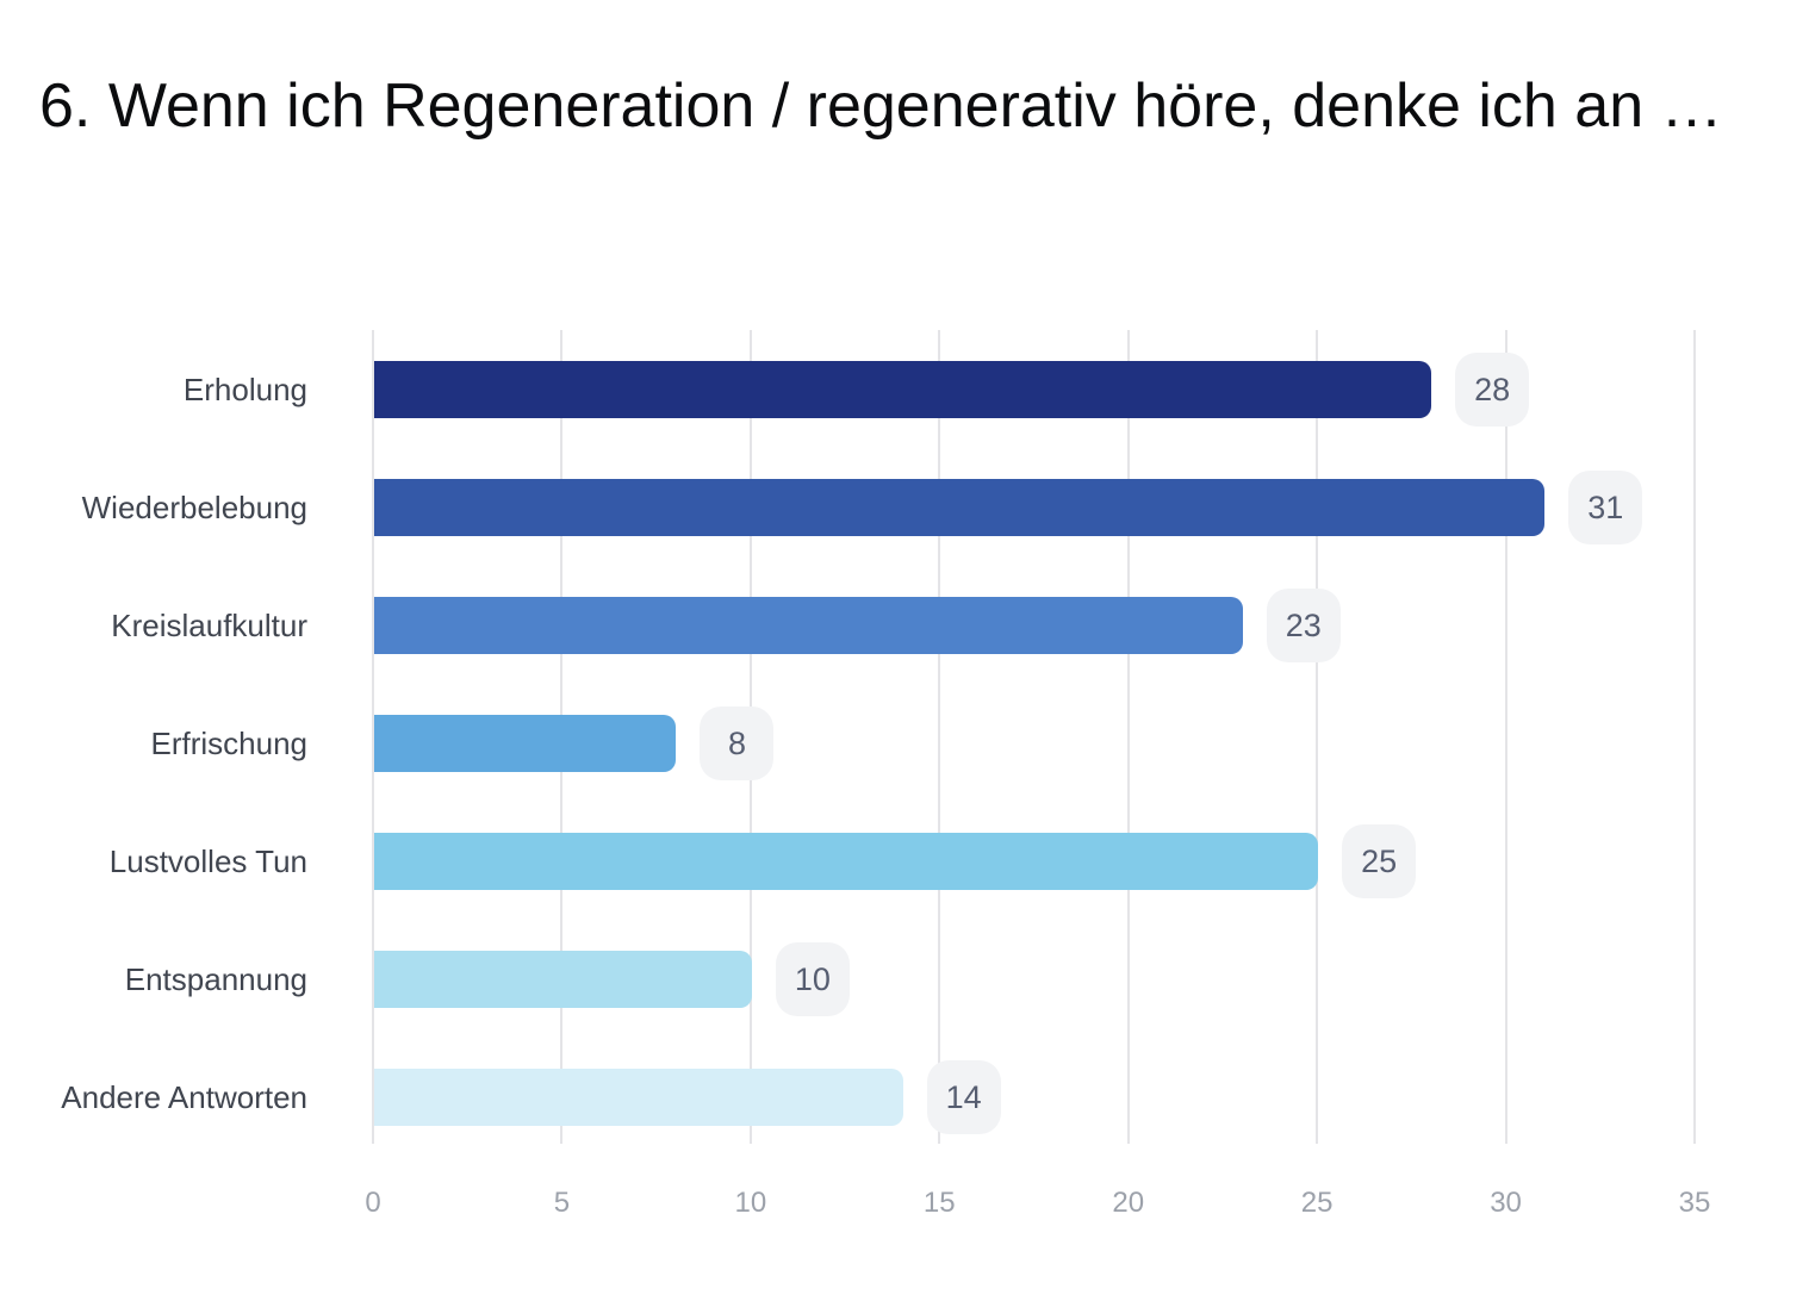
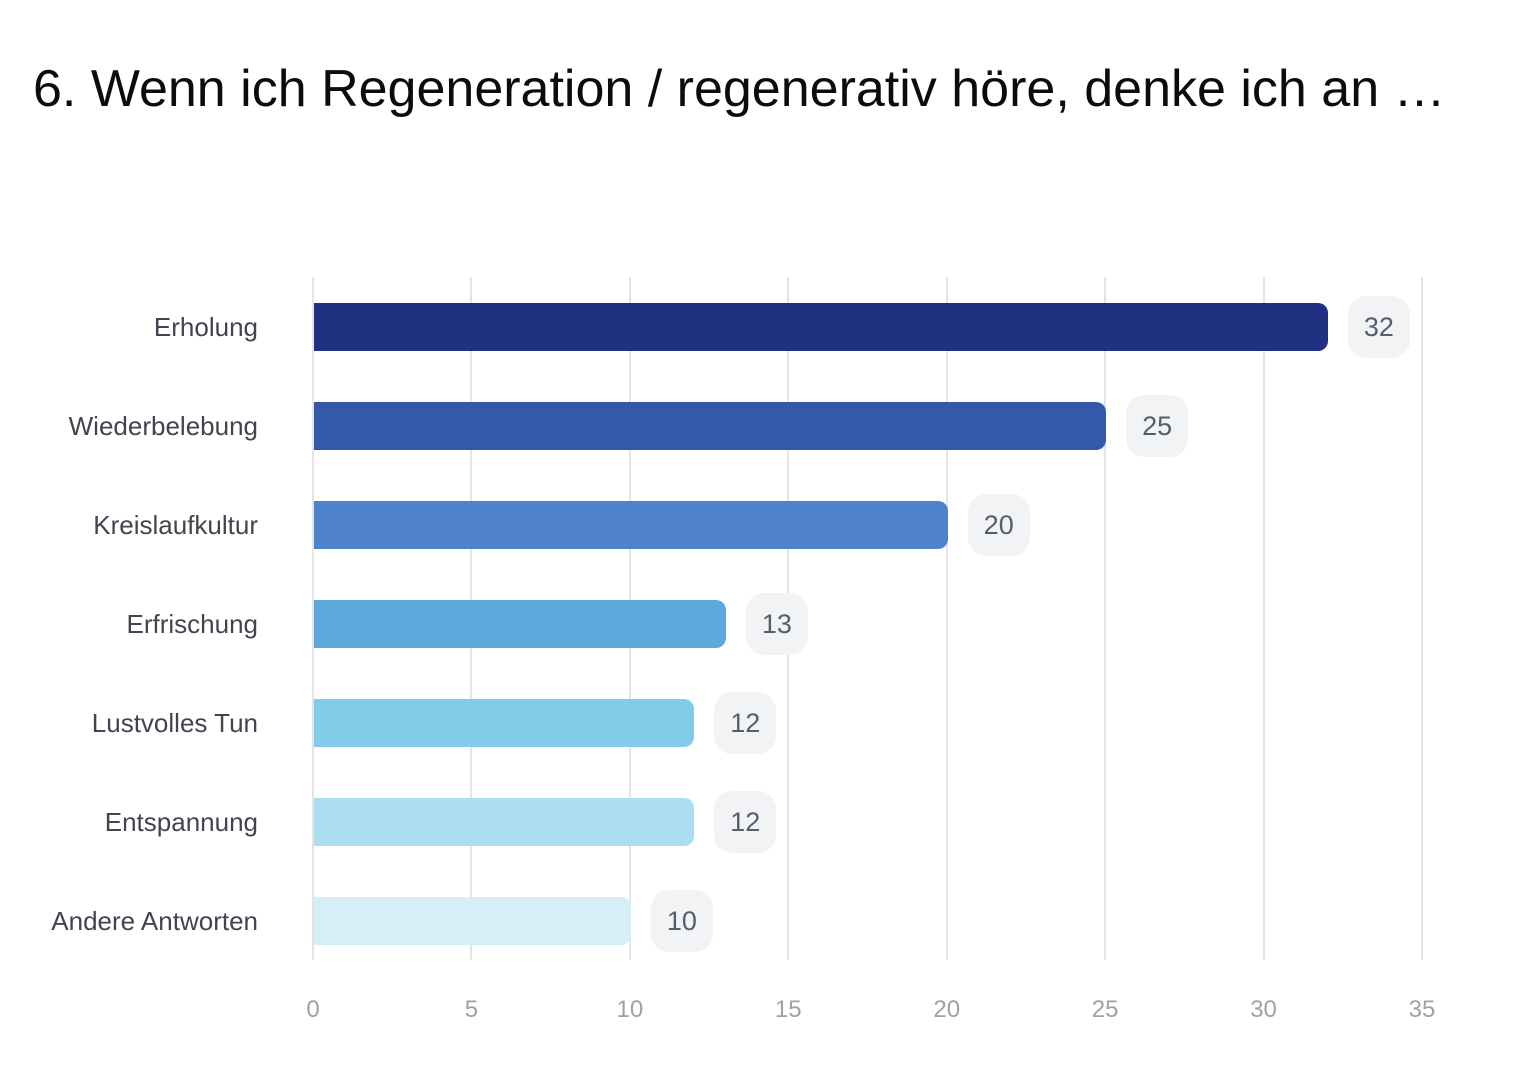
Erholung: 28 -> 32
Wiederbelebung: 31 -> 25
Kreislaufkultur: 23 -> 20
Erfrischung: 8 -> 13
Lustvolles Tun: 25 -> 12
Entspannung: 10 -> 12
Andere Antworten: 14 -> 10
